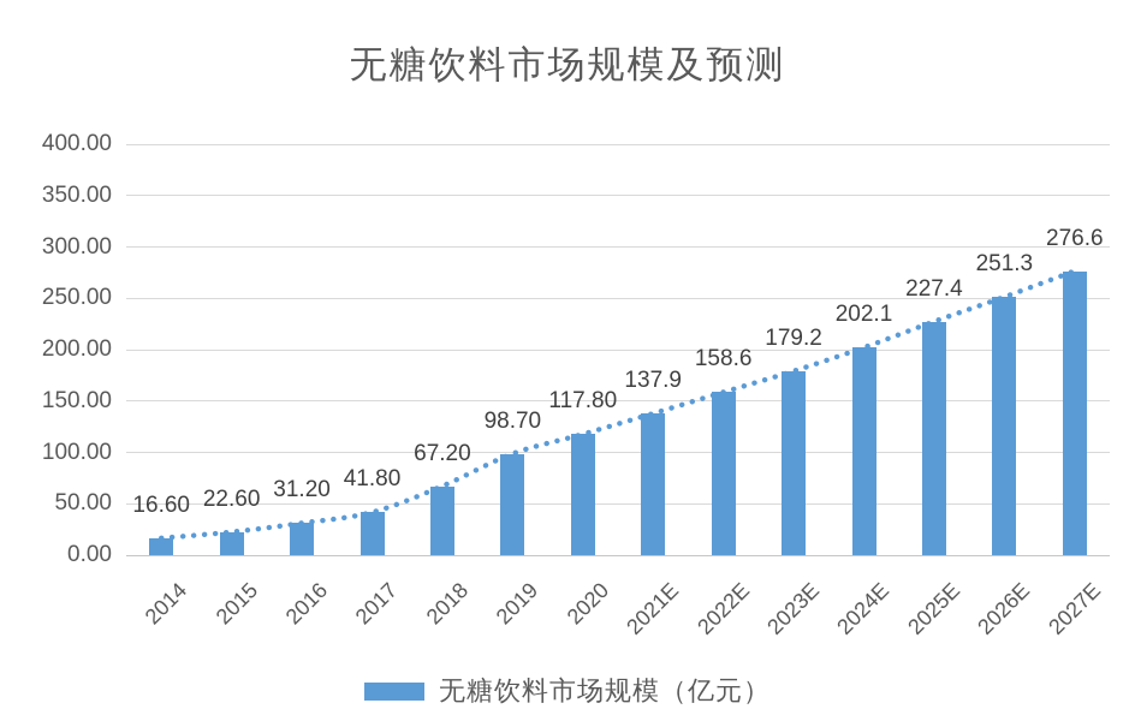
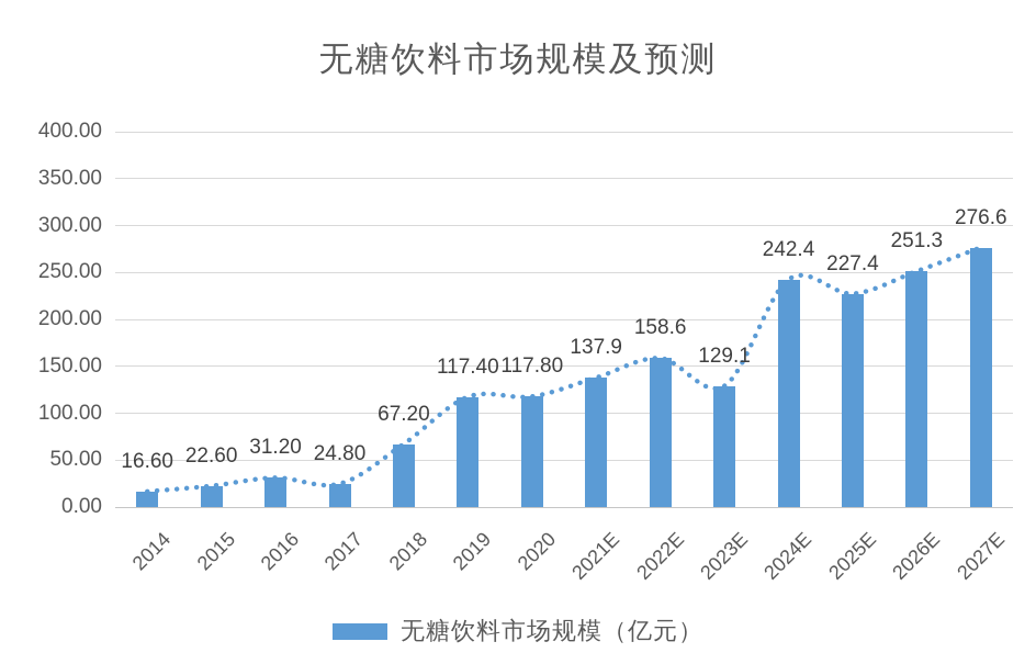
2017: 41.80 -> 24.80
2019: 98.70 -> 117.40
2023E: 179.2 -> 129.1
2024E: 202.1 -> 242.4
